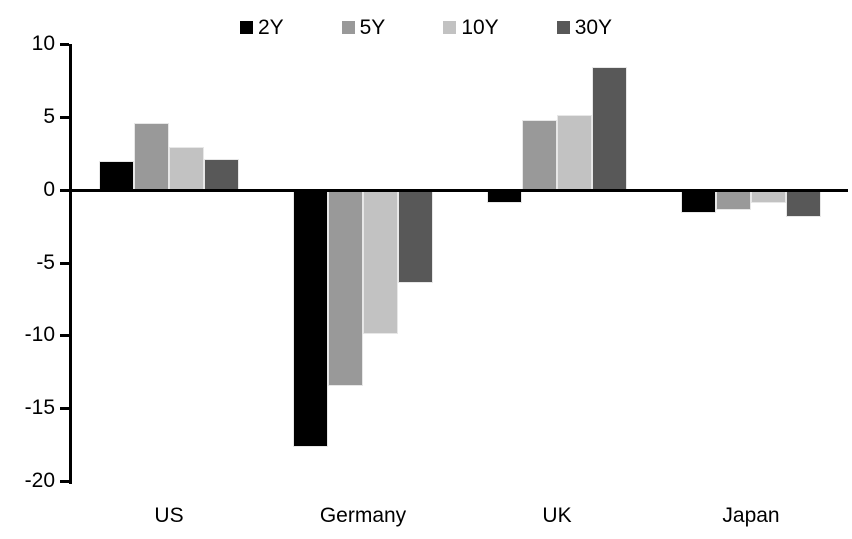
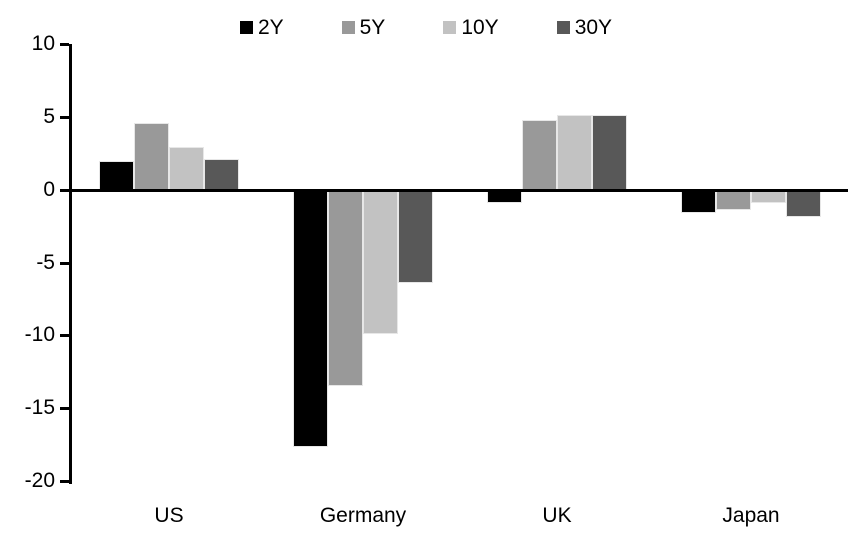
30Y/UK: 8.4 -> 5.1
